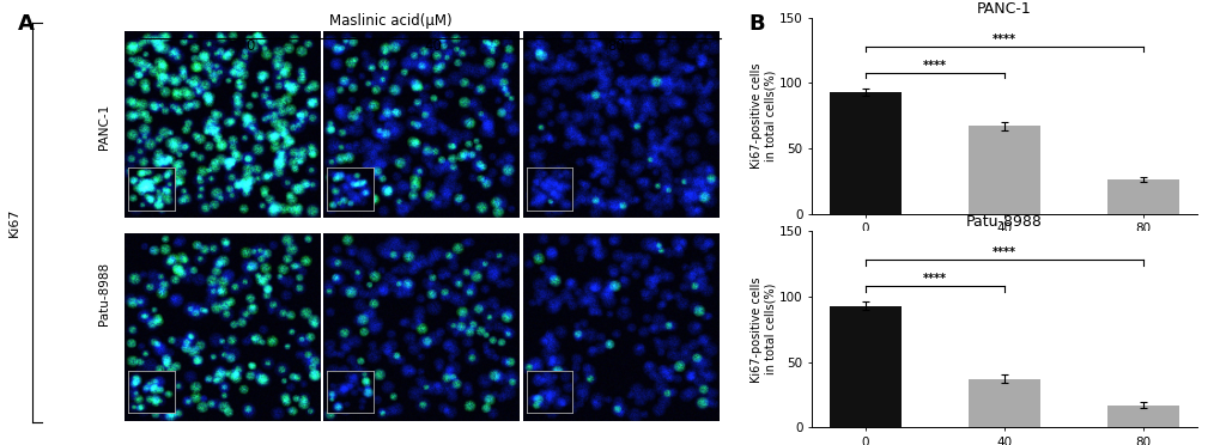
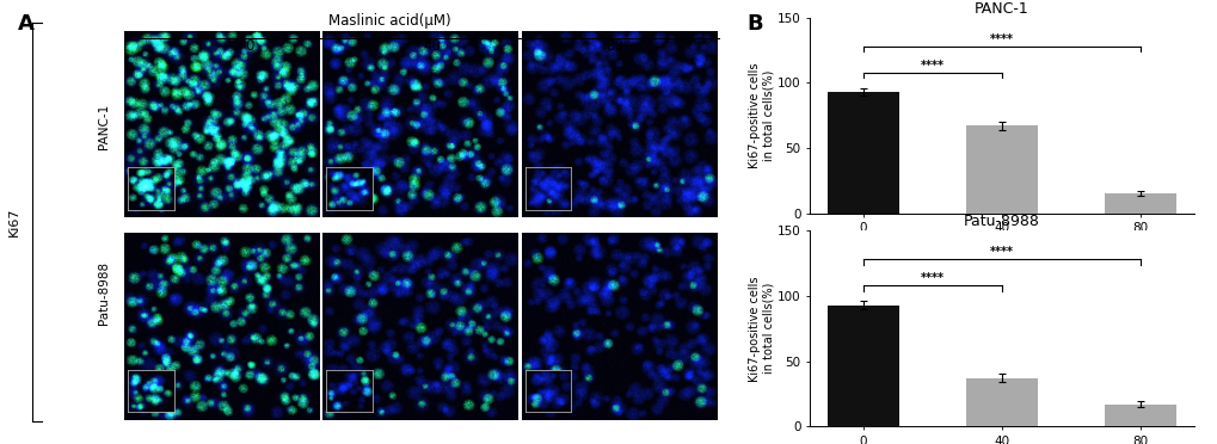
PANC-1/80: 26 -> 15
